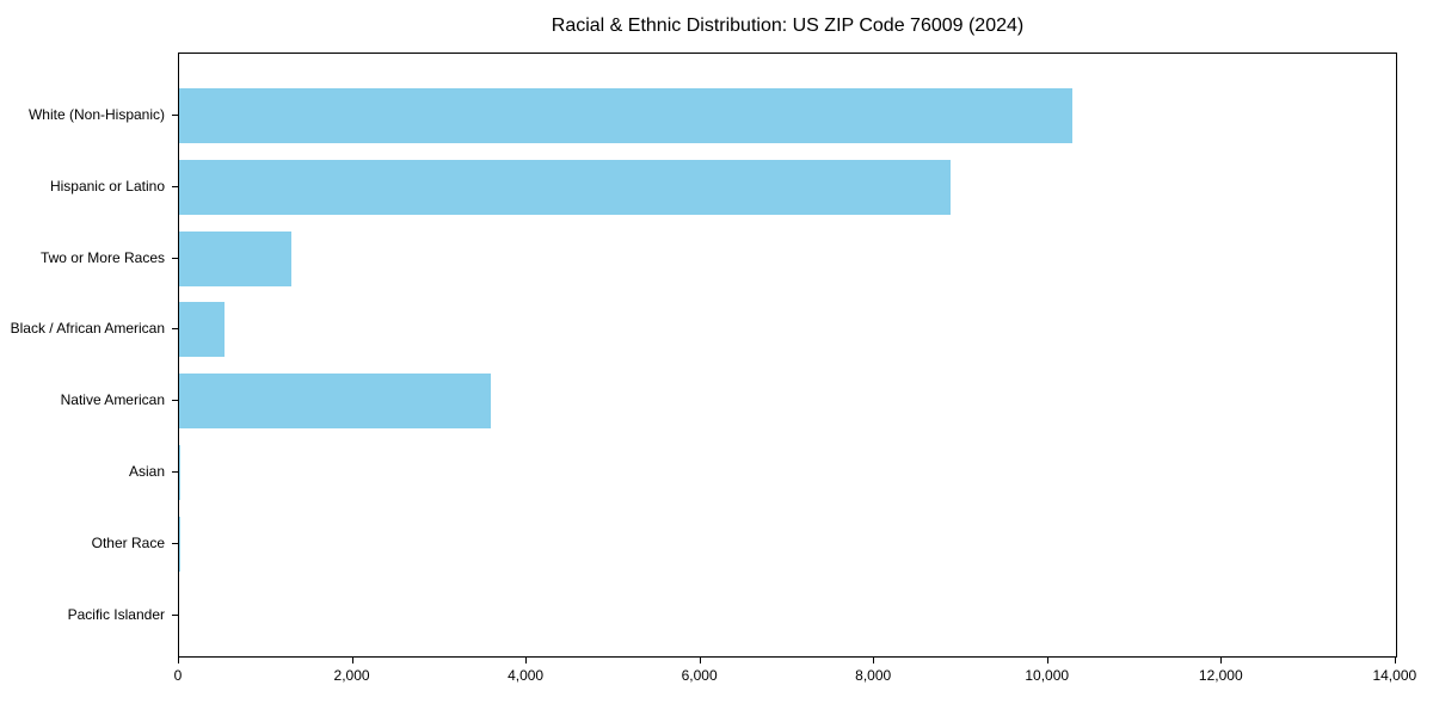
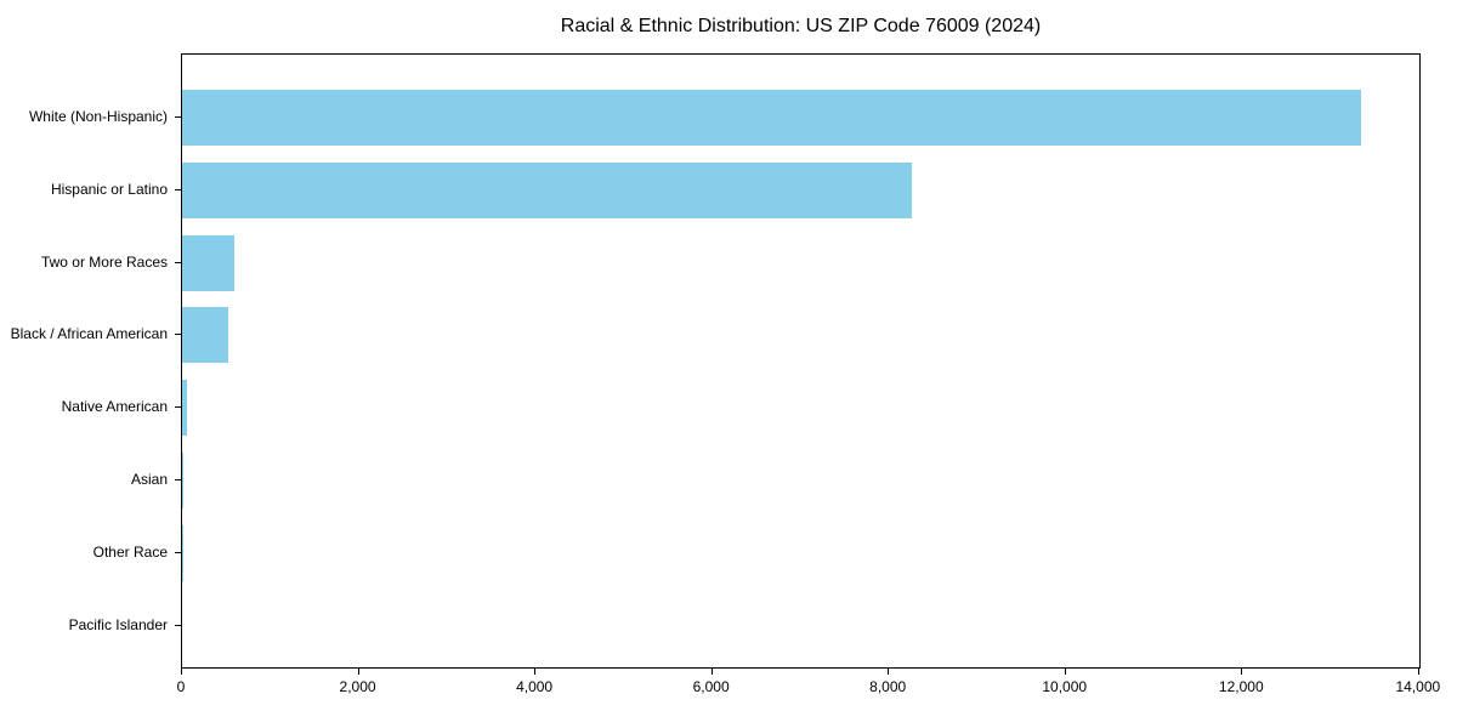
White (Non-Hispanic): 10300 -> 13400
Hispanic or Latino: 8900 -> 8300
Two or More Races: 1300 -> 600
Native American: 3600 -> 100
